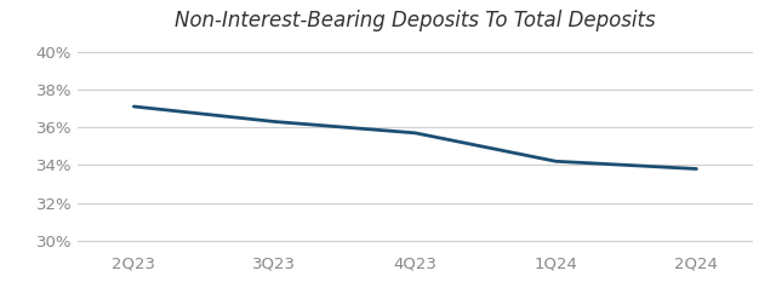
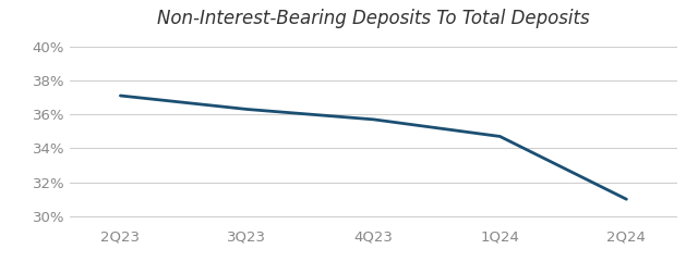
1Q24: 34.2% -> 34.7%
2Q24: 33.8% -> 31.0%
